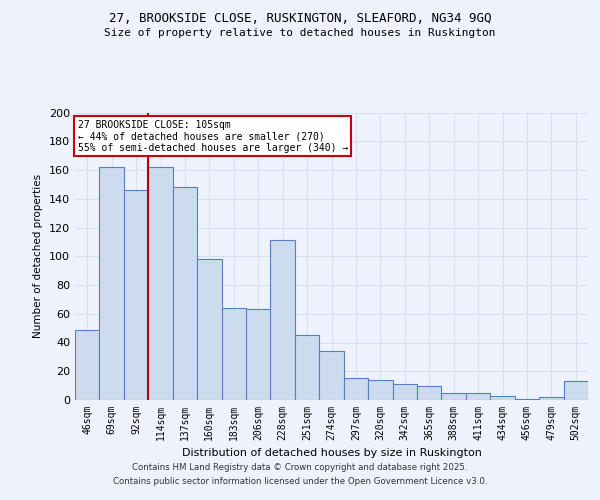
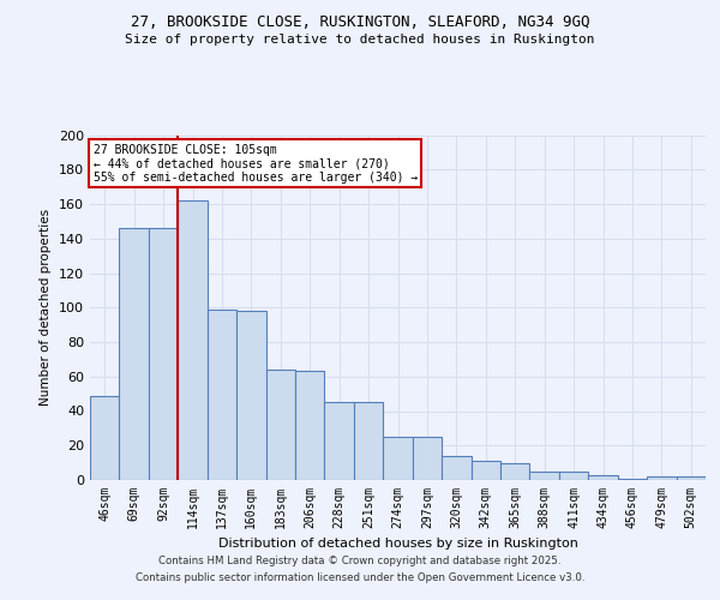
69sqm: 162 -> 146
137sqm: 148 -> 99
228sqm: 111 -> 45
274sqm: 34 -> 25
297sqm: 15 -> 25
502sqm: 13 -> 2
